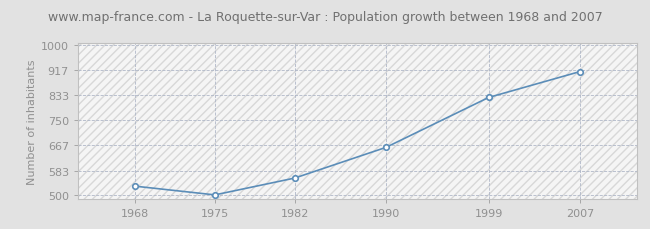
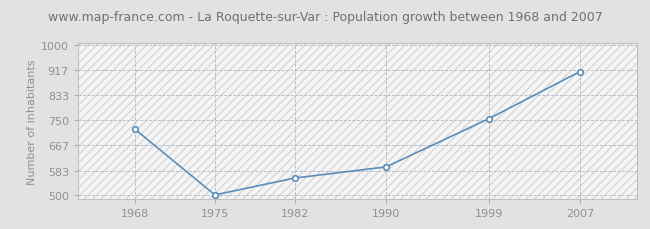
1968: 531 -> 720
1990: 660 -> 595
1999: 826 -> 755
